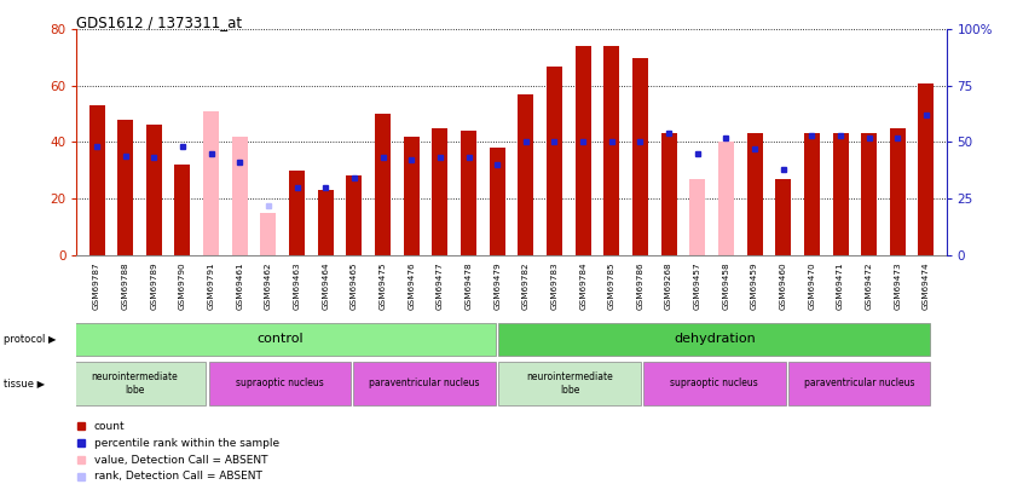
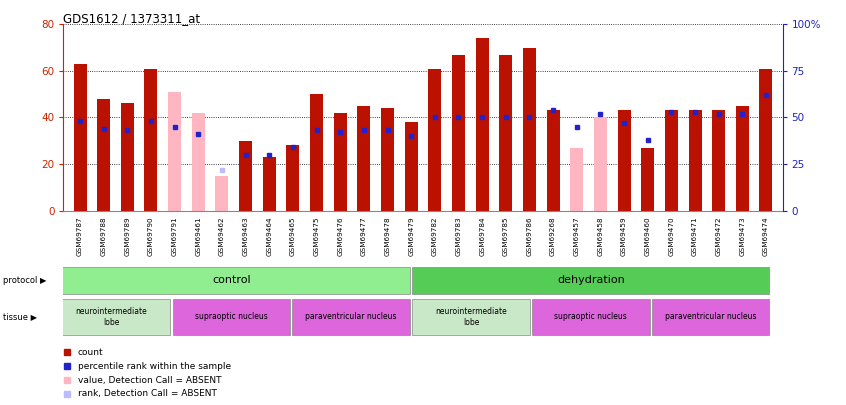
GSM69787: 53 -> 63
GSM69790: 32 -> 61
GSM69782: 57 -> 61
GSM69785: 74 -> 67
